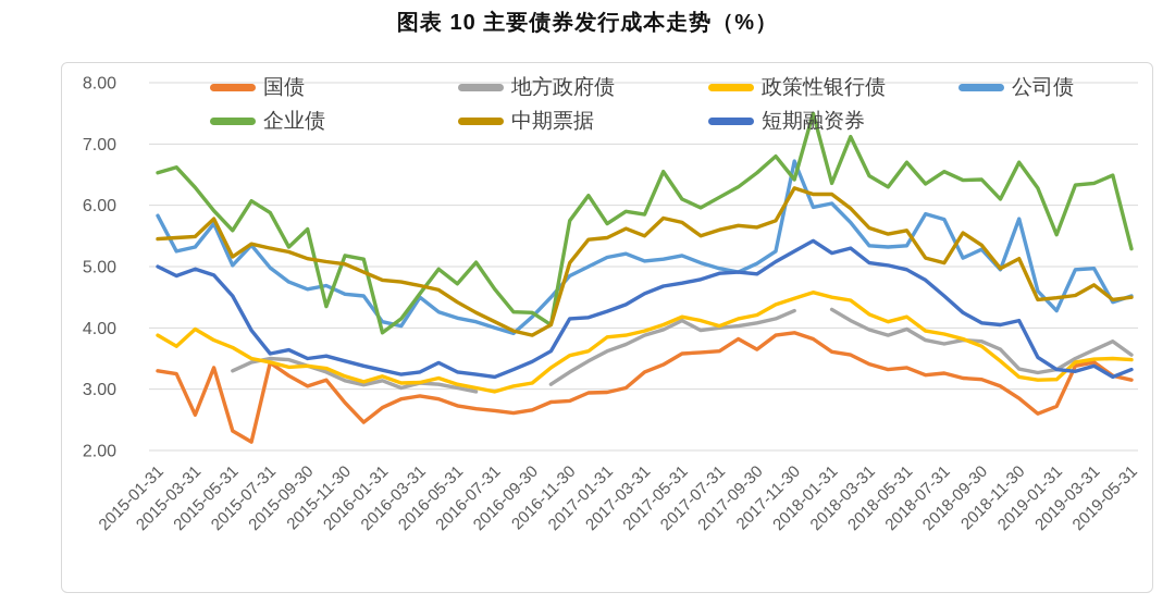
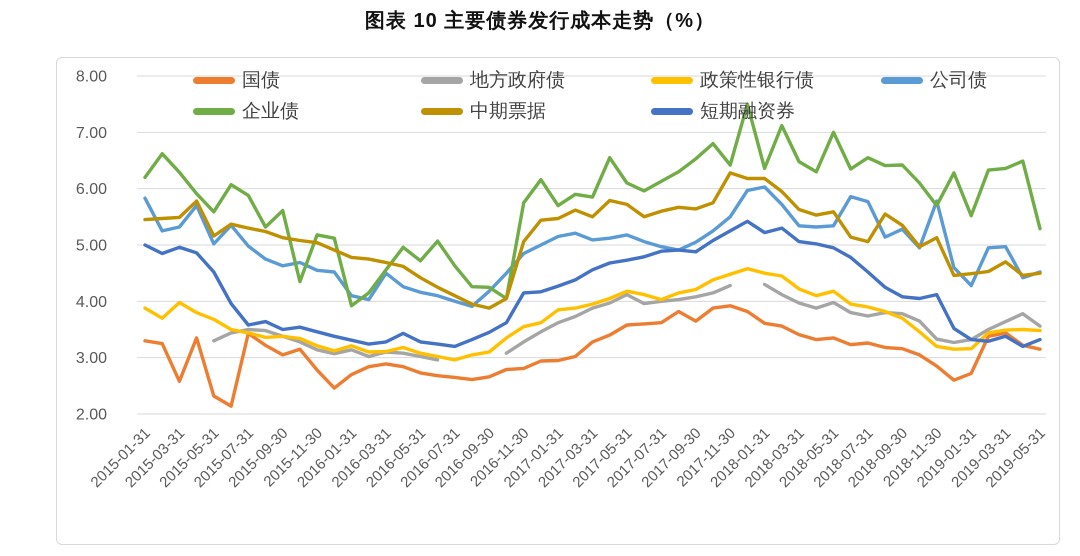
企业债/2015-01-31: 6.5 -> 6.2
公司债/2017-11-30: 6.7 -> 5.5
企业债/2018-05-31: 6.7 -> 7.0
企业债/2018-11-30: 6.7 -> 5.7
